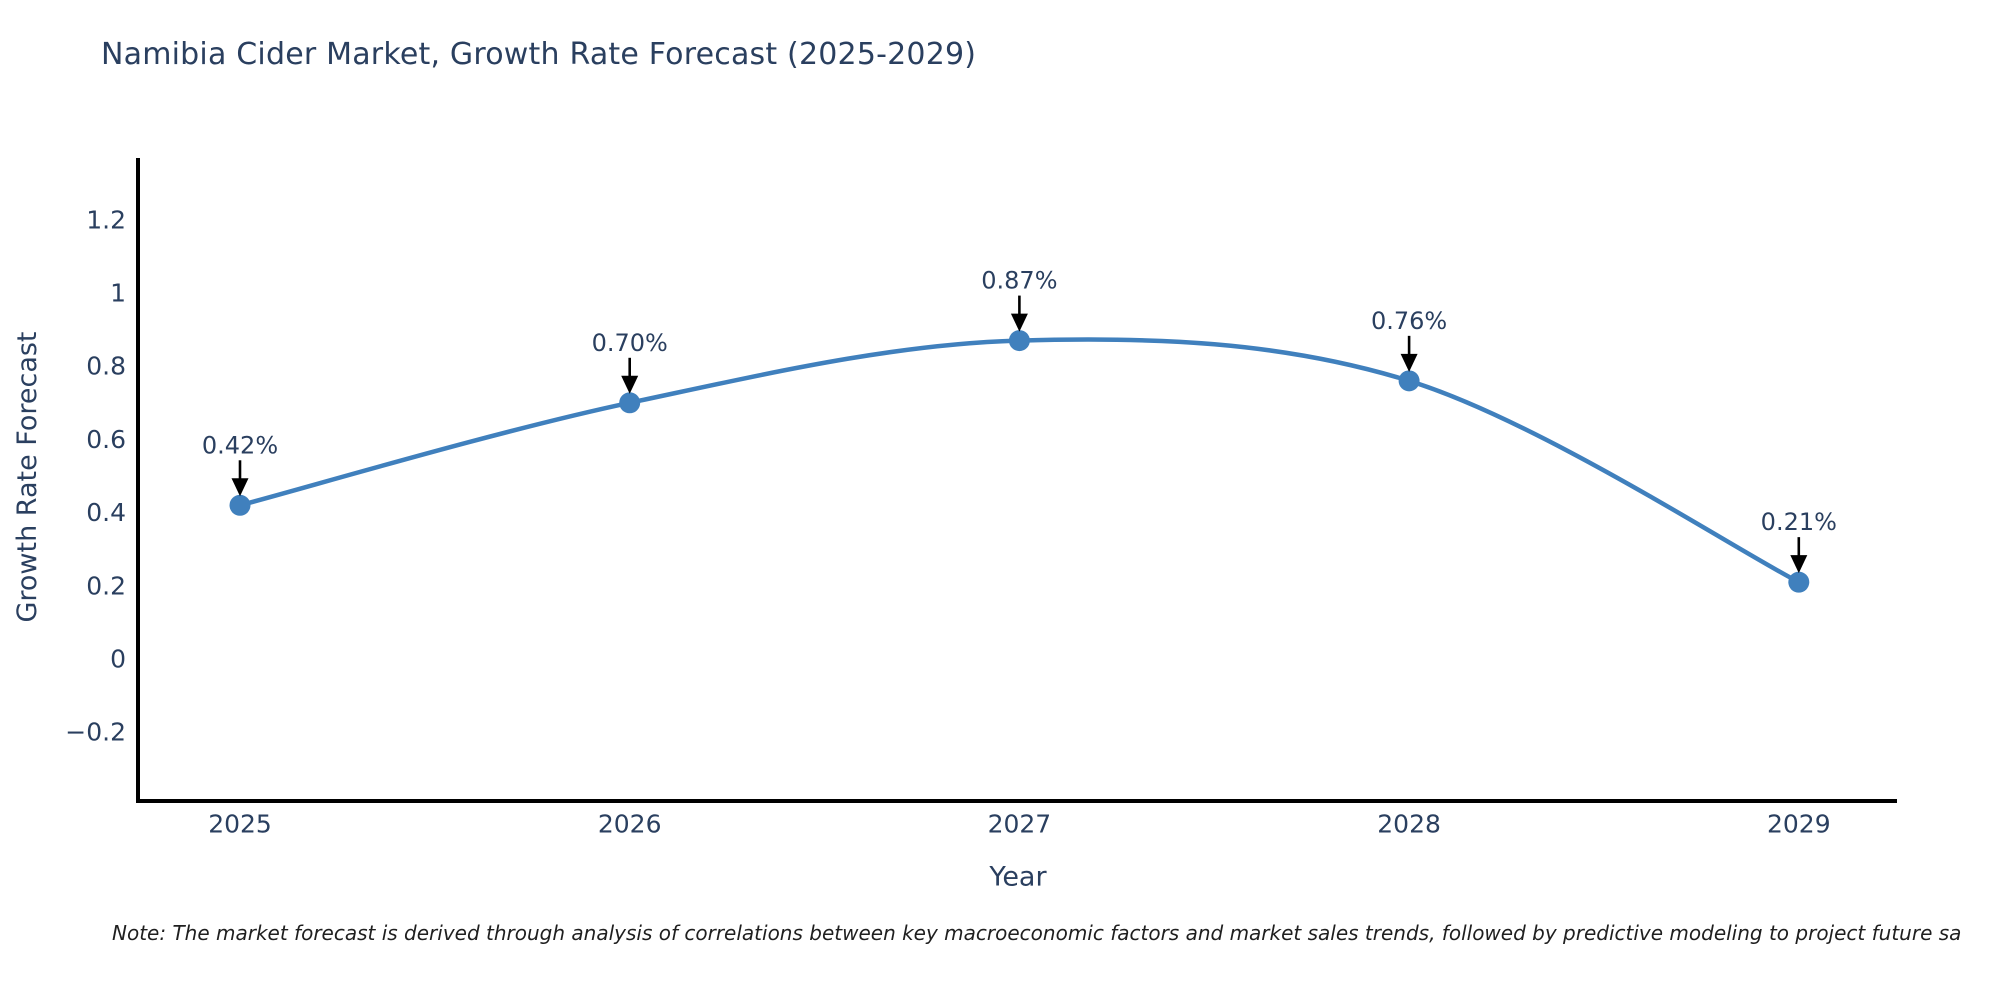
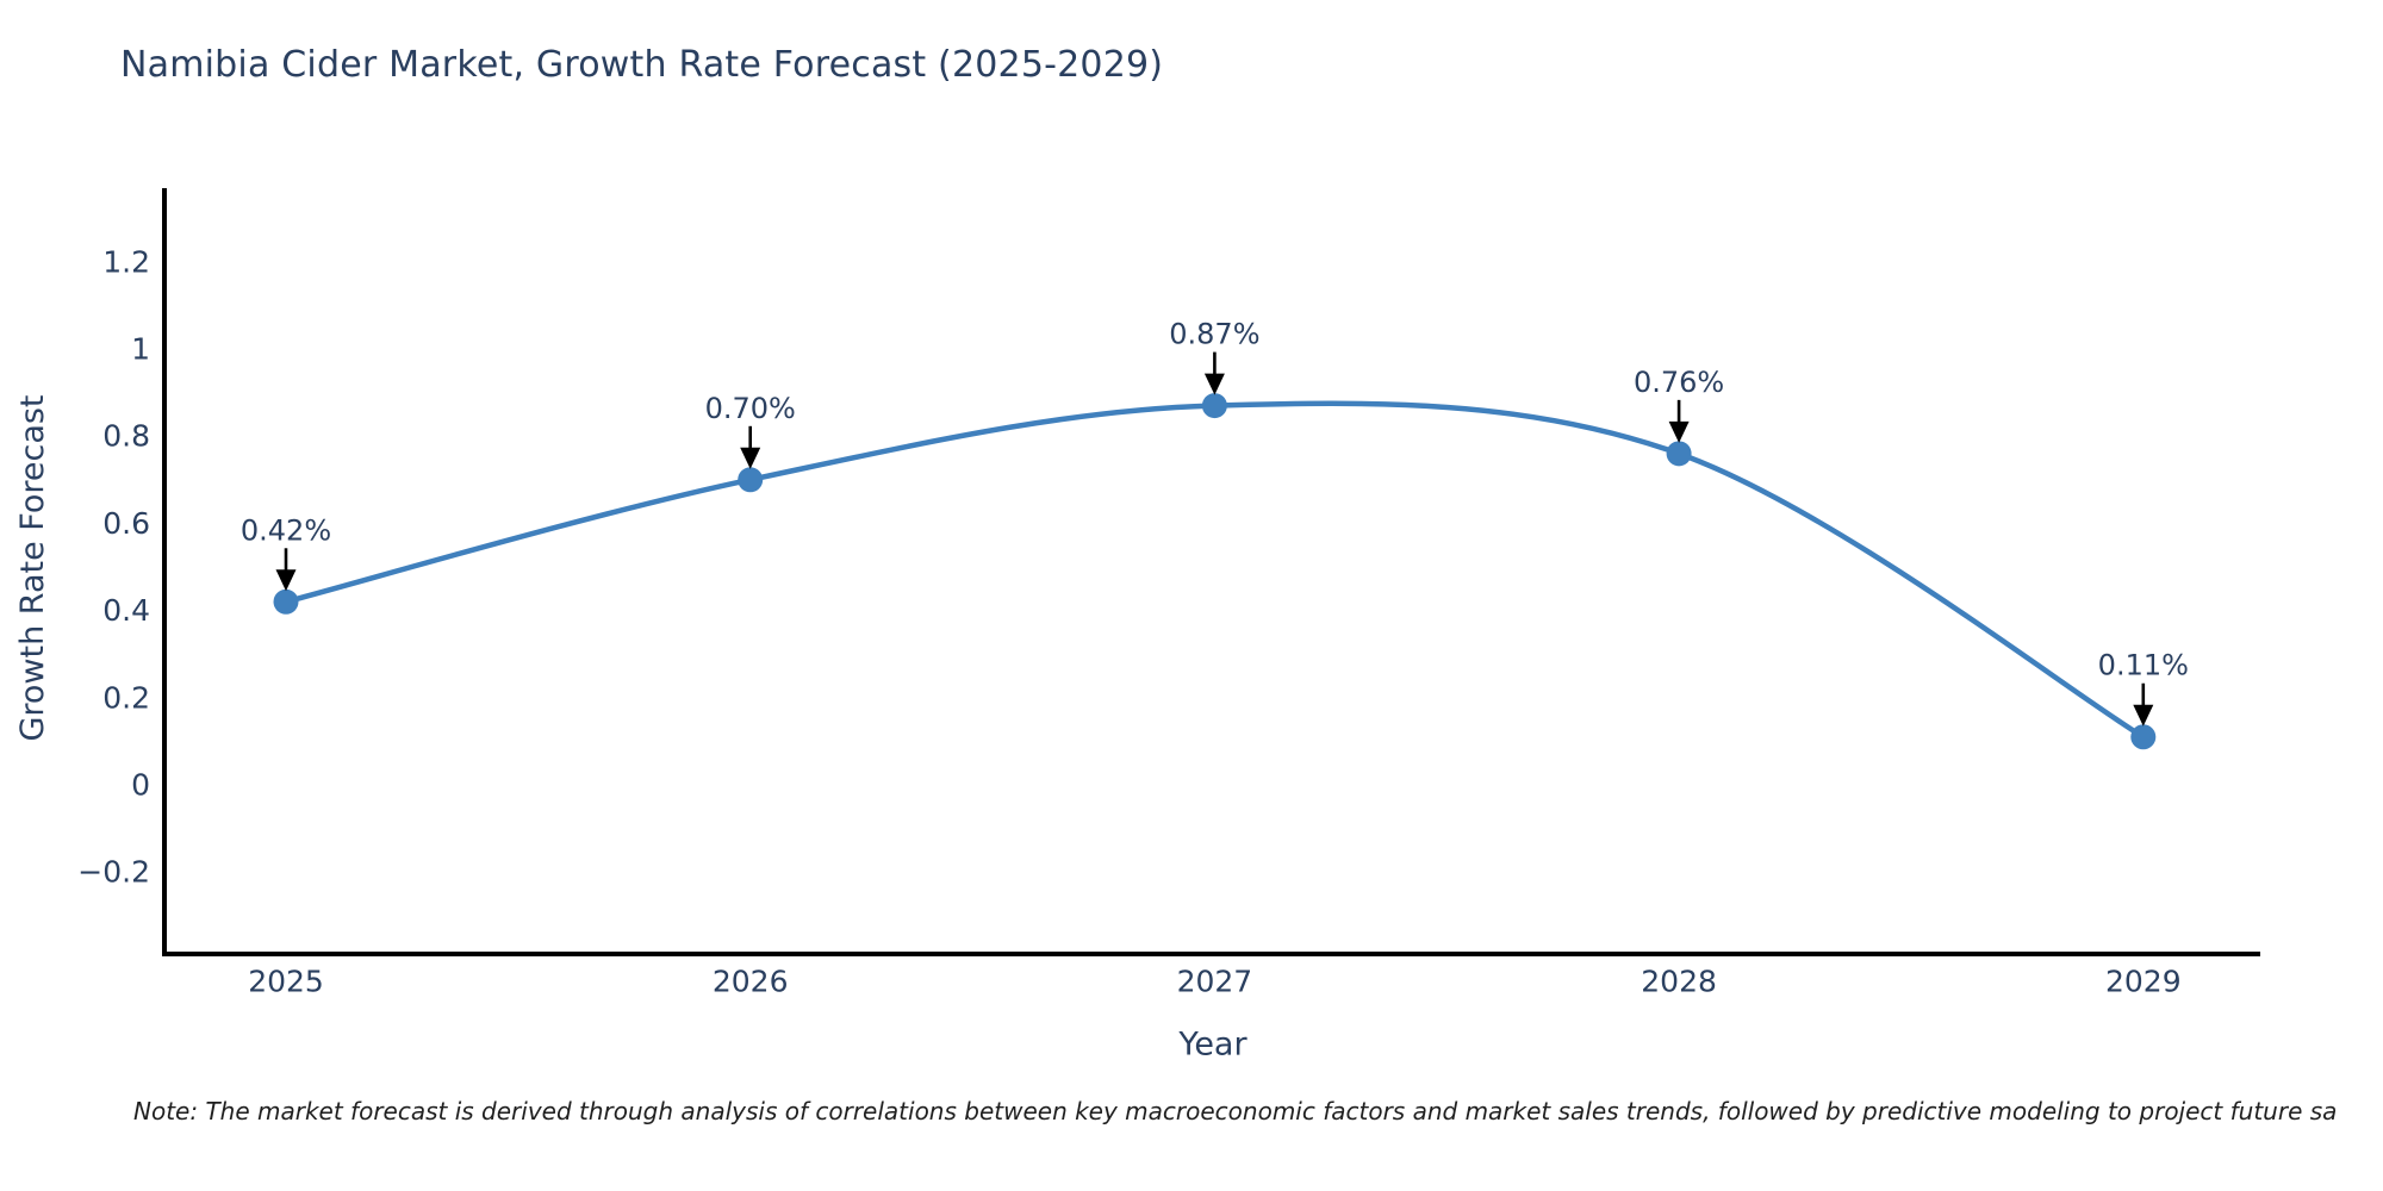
2029: 0.21% -> 0.11%
